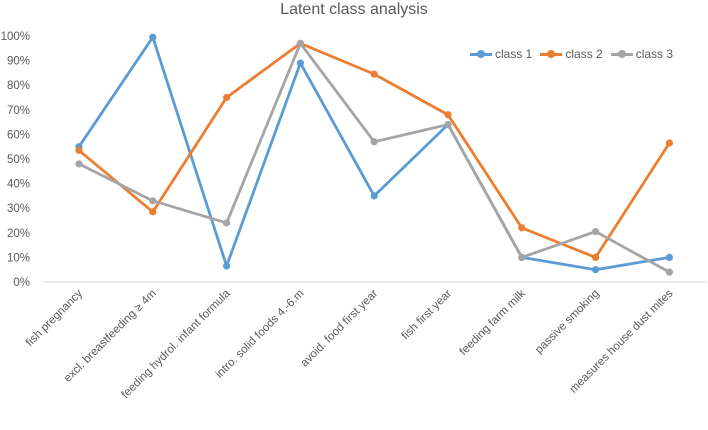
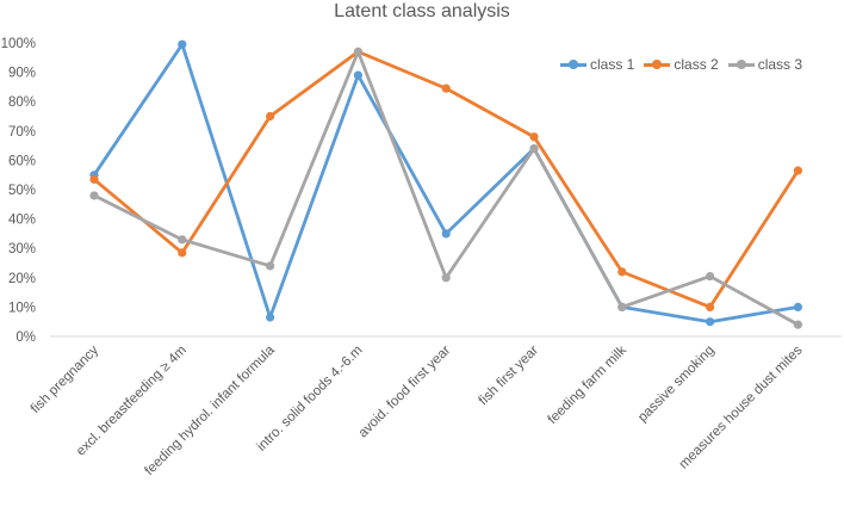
class 3/avoid. food first year: 57% -> 20%
